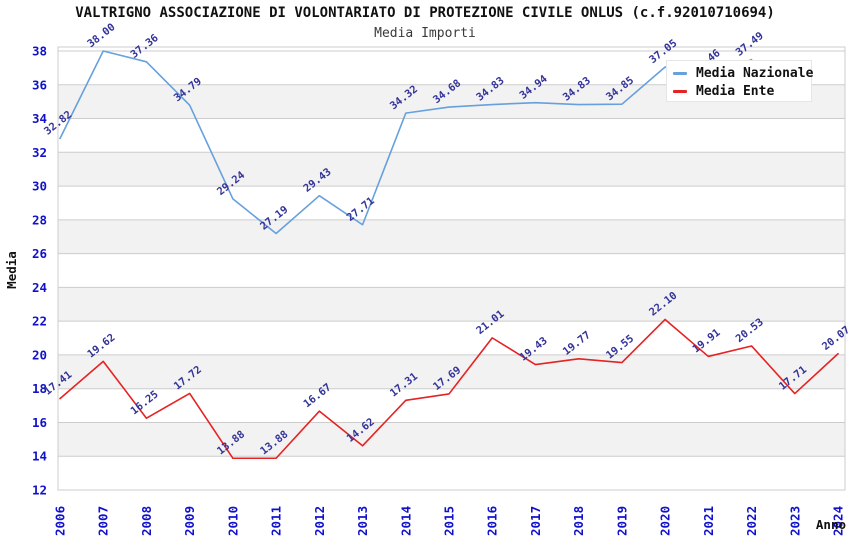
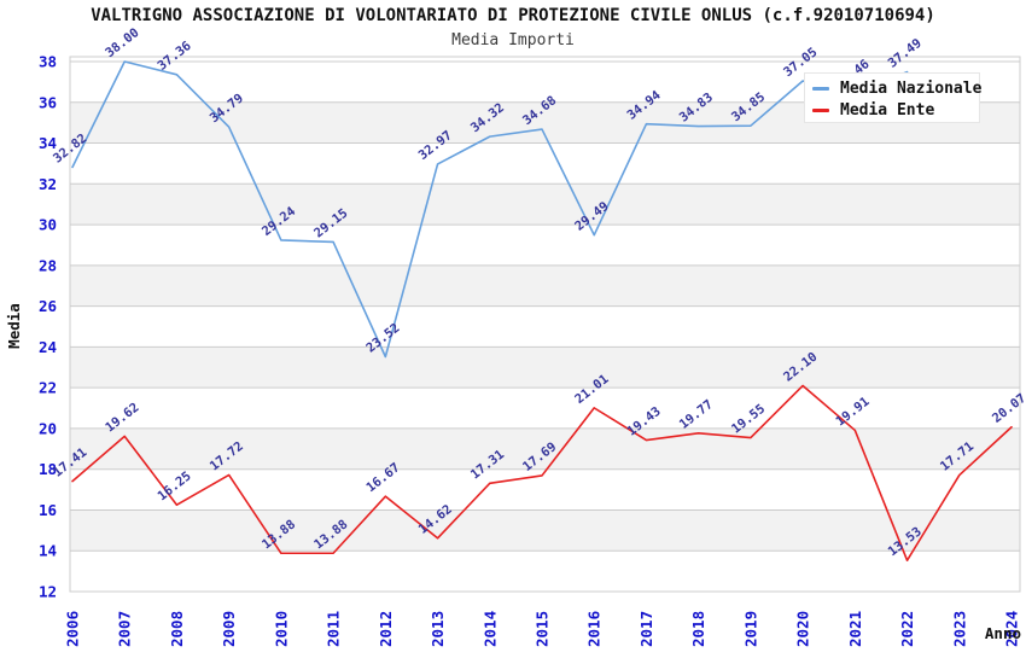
Media Nazionale/2011: 27.19 -> 29.15
Media Nazionale/2012: 29.43 -> 23.52
Media Nazionale/2013: 27.71 -> 32.97
Media Nazionale/2016: 34.83 -> 29.49
Media Ente/2022: 20.53 -> 13.53
